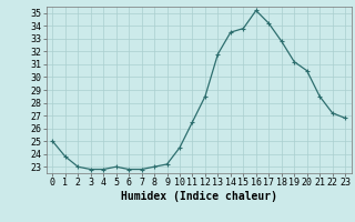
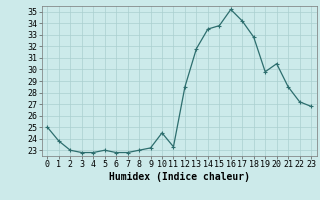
11: 26.5 -> 23.3
19: 31.2 -> 29.8
